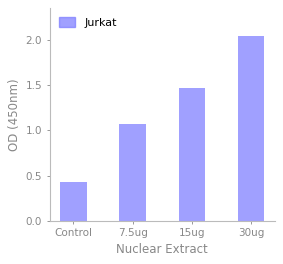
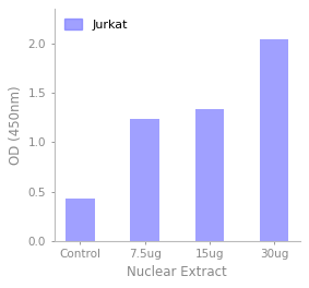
7.5ug: 1.07 -> 1.24
15ug: 1.47 -> 1.34
